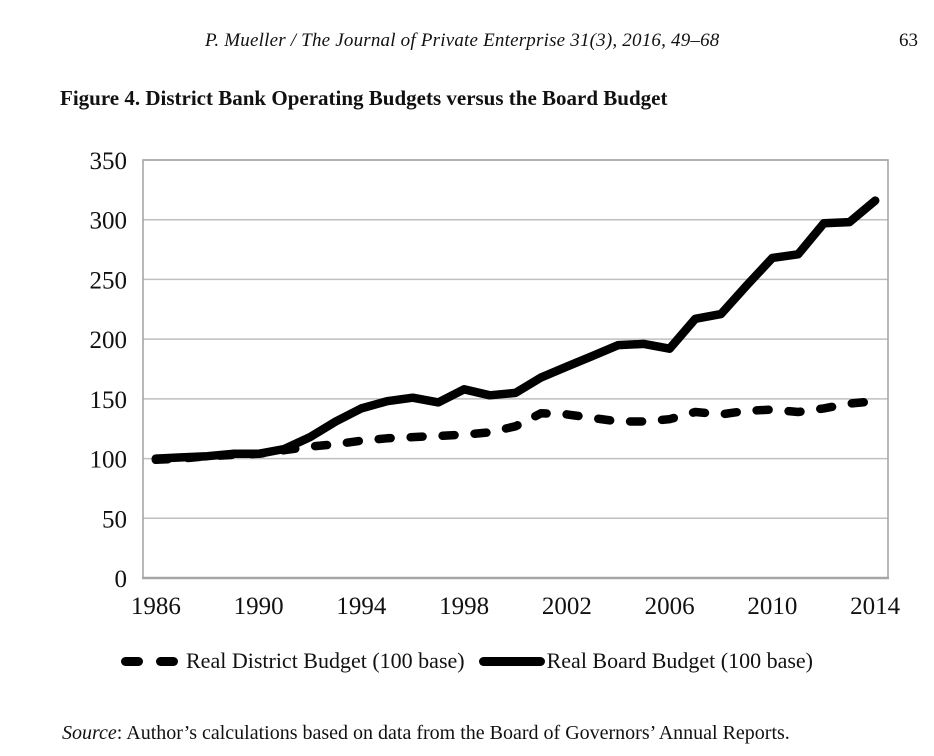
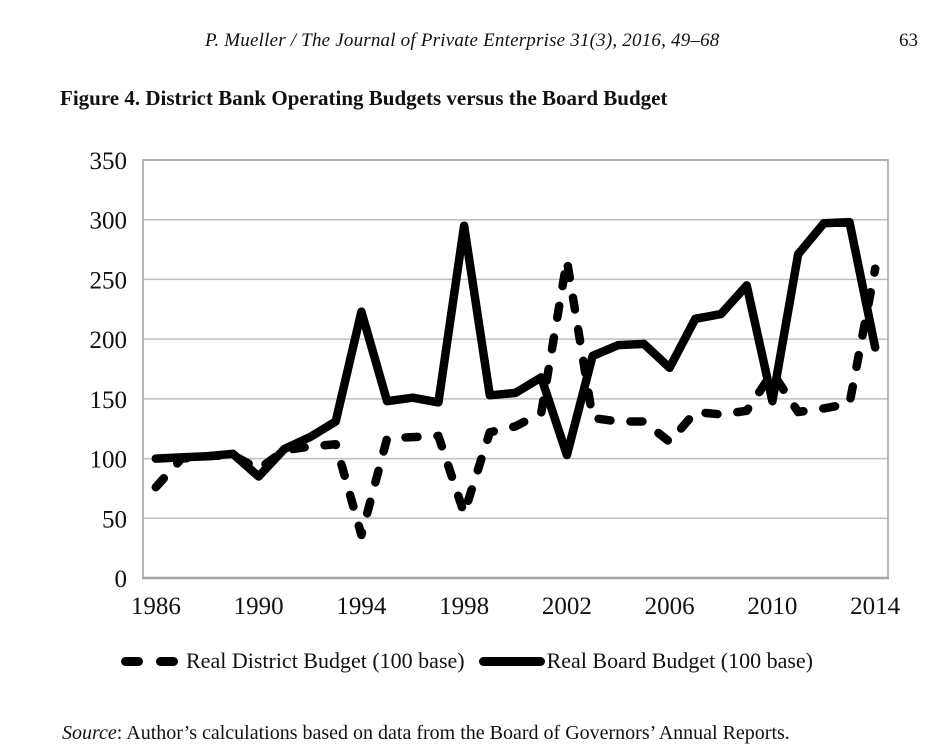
Real District Budget (100 base)/1986: 99 -> 76
Real District Budget (100 base)/1990: 104 -> 91
Real Board Budget (100 base)/1990: 104 -> 85
Real District Budget (100 base)/1994: 115 -> 36
Real Board Budget (100 base)/1994: 142 -> 223
Real District Budget (100 base)/1998: 120 -> 54
Real Board Budget (100 base)/1998: 158 -> 295
Real District Budget (100 base)/2002: 137 -> 266
Real Board Budget (100 base)/2002: 177 -> 103
Real District Budget (100 base)/2006: 133 -> 114
Real Board Budget (100 base)/2006: 192 -> 176
Real District Budget (100 base)/2010: 141 -> 172
Real Board Budget (100 base)/2010: 268 -> 148
Real District Budget (100 base)/2014: 148 -> 259
Real Board Budget (100 base)/2014: 316 -> 193
